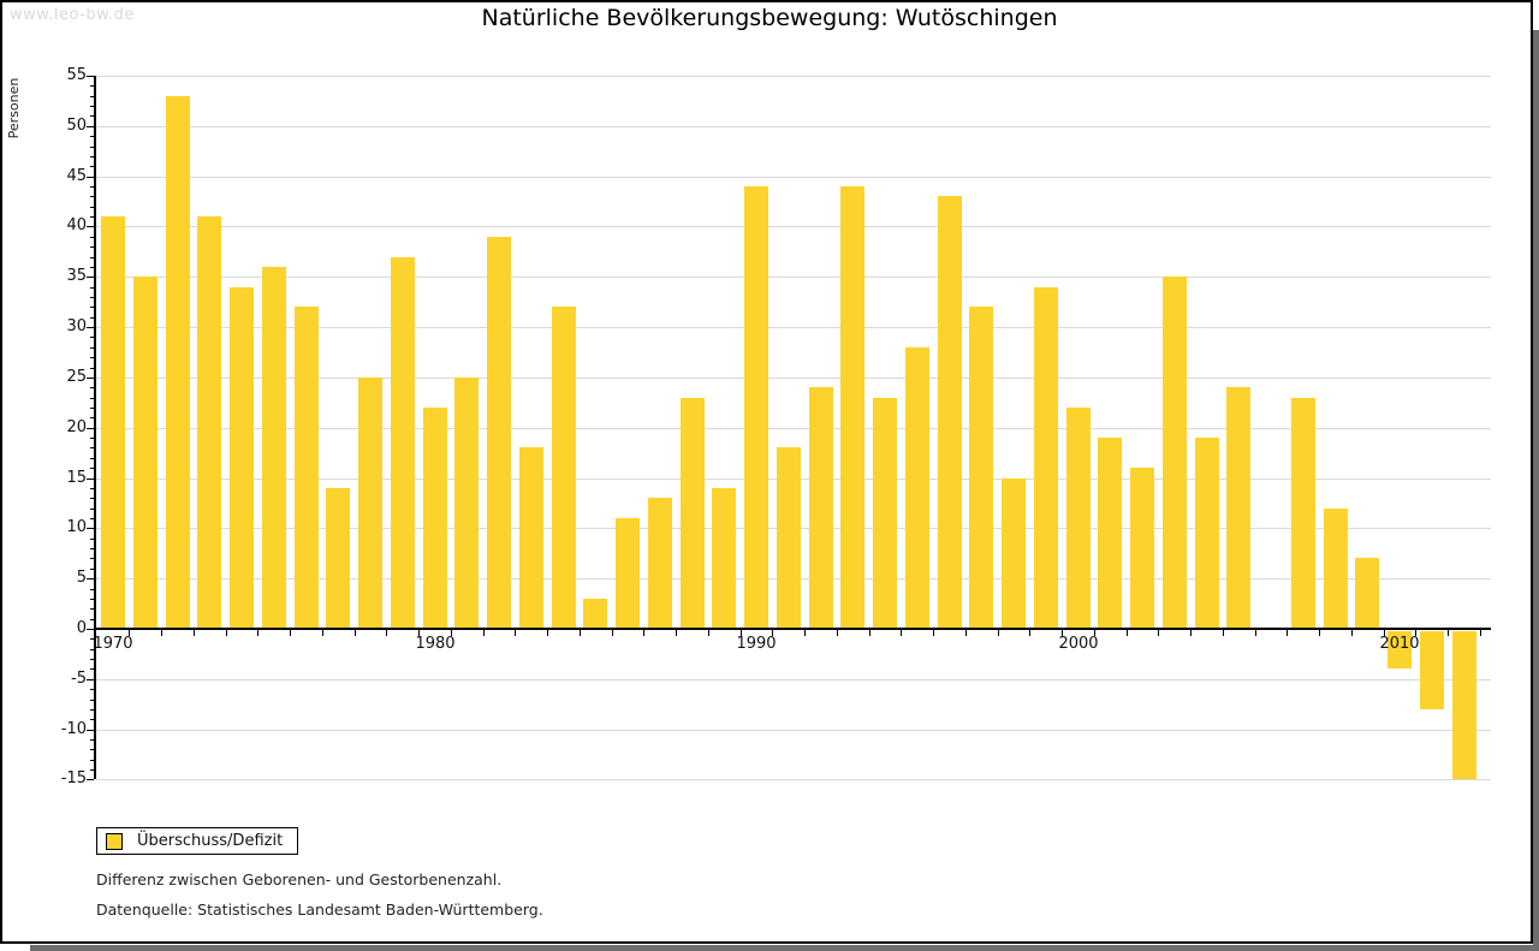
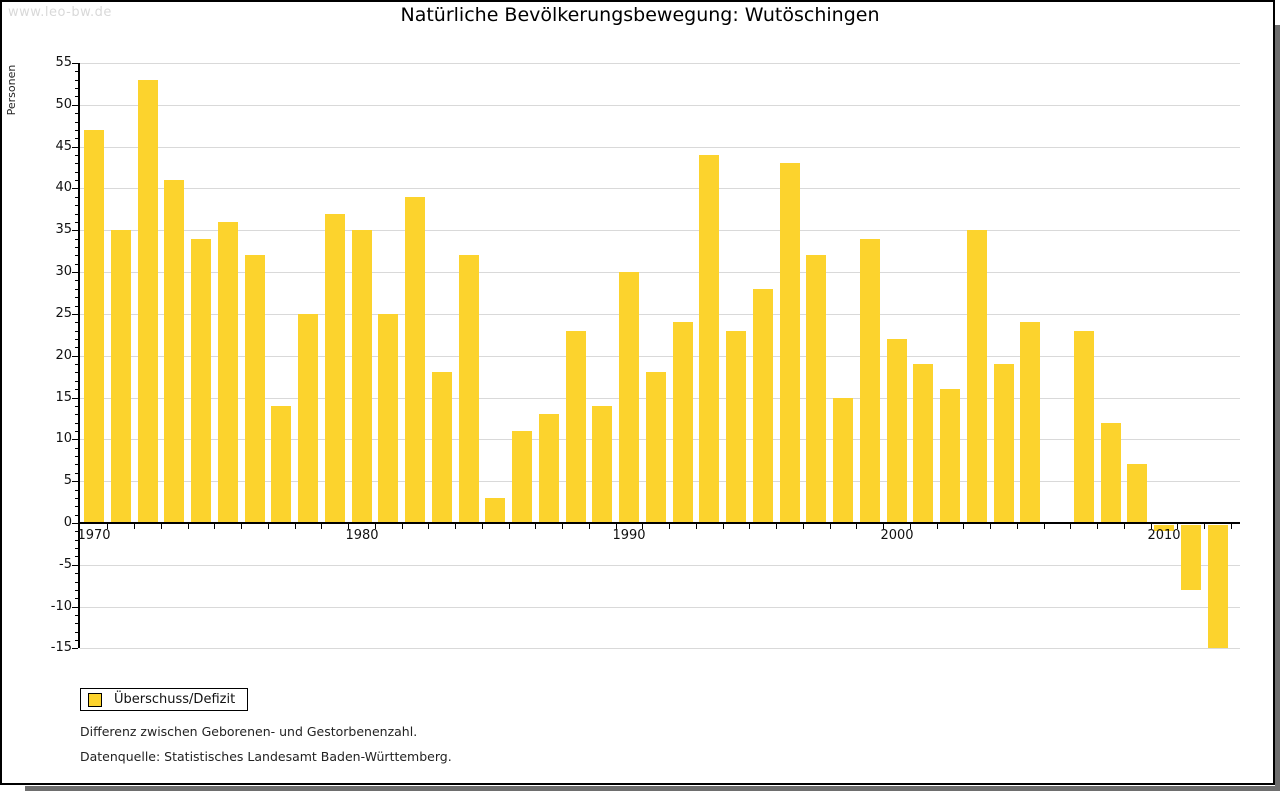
1970: 41 -> 47
1980: 22 -> 35
1990: 44 -> 30
2010: -4 -> -1
